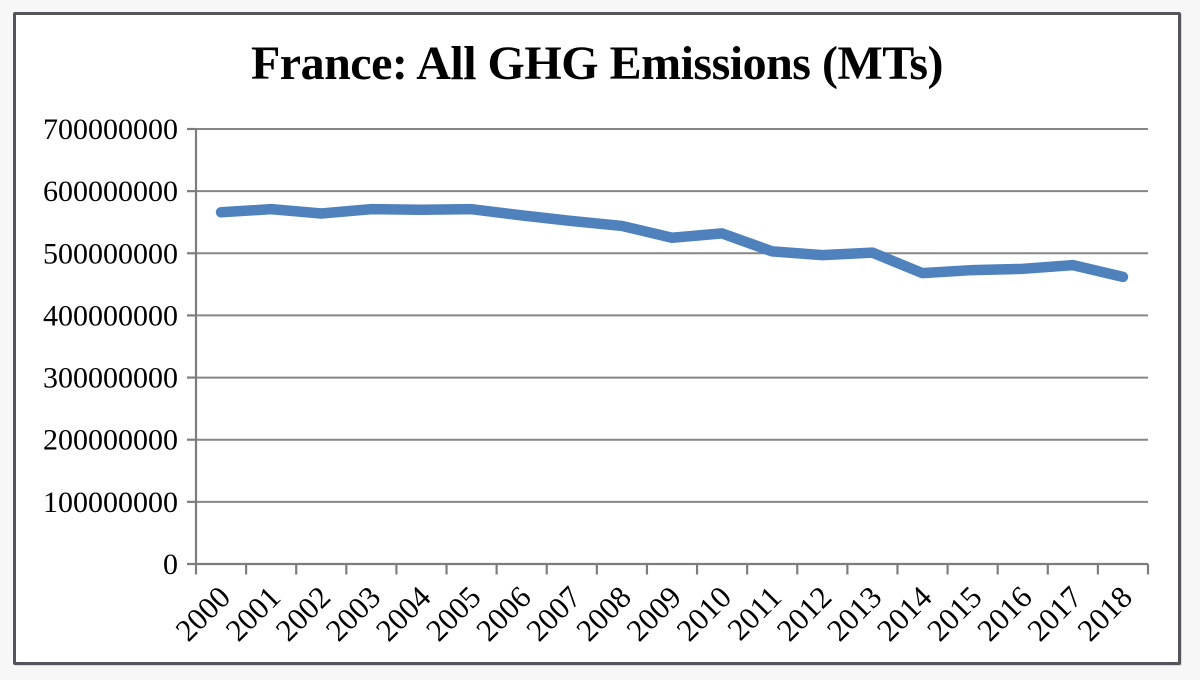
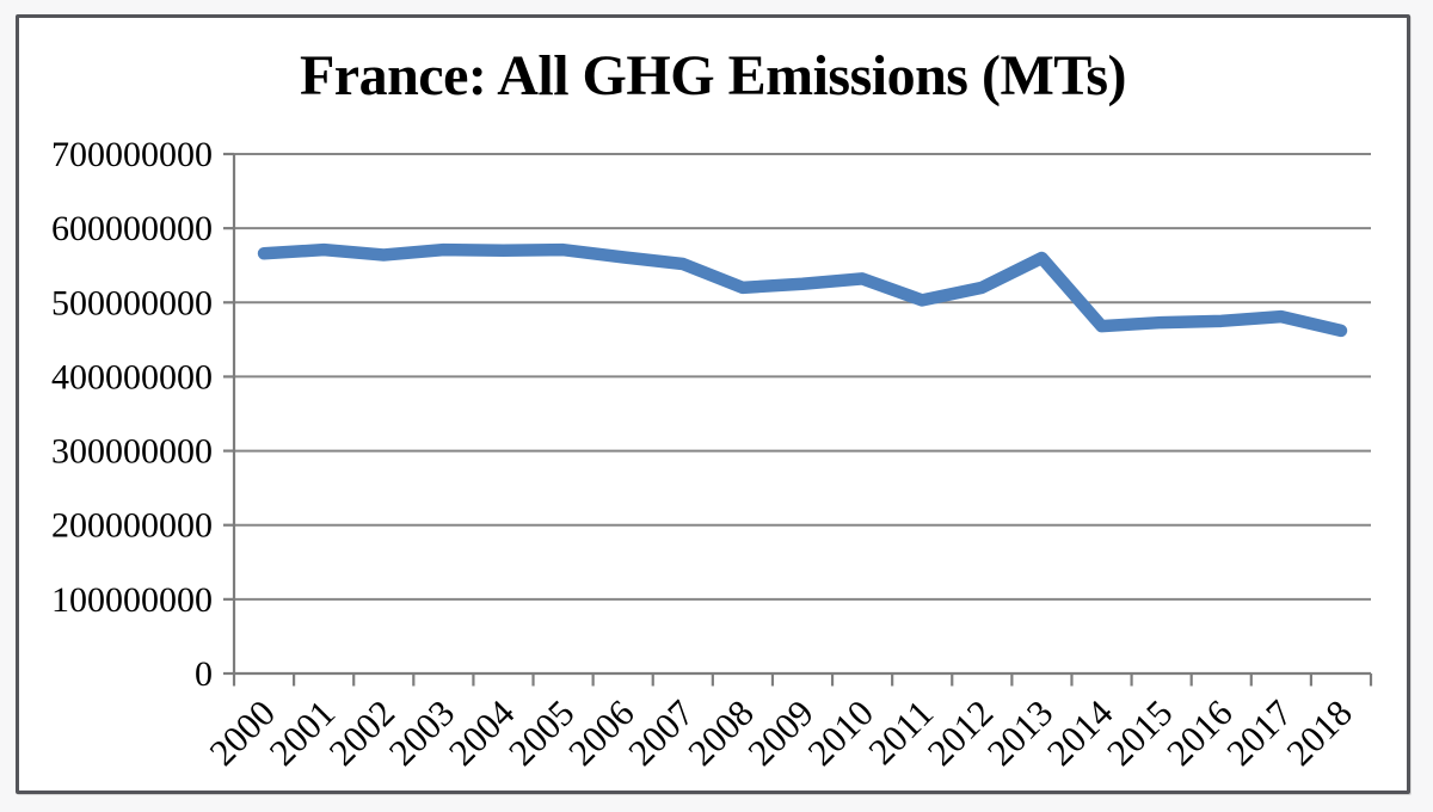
2008: 540000000 -> 520000000
2012: 500000000 -> 520000000
2013: 500000000 -> 560000000
